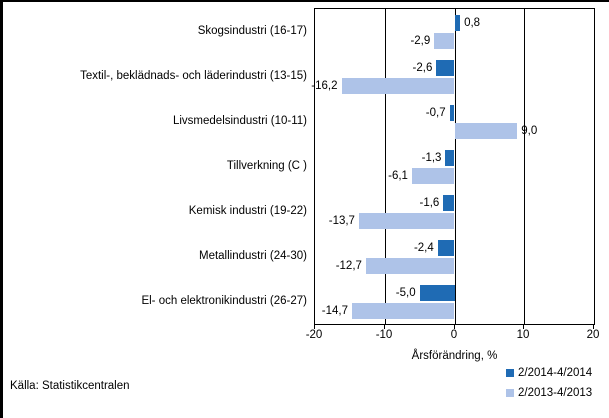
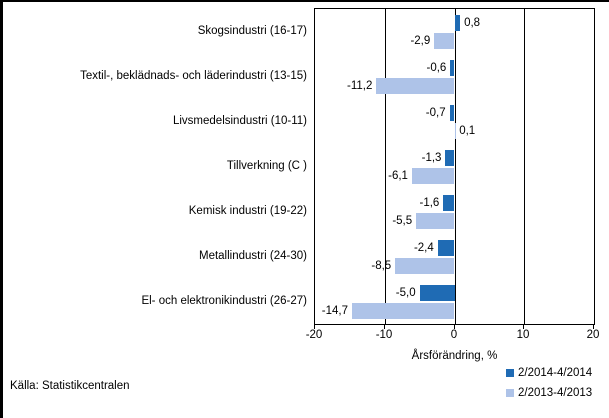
2/2014-4/2014/Textil-, beklädnads- och läderindustri (13-15): -2,6 -> -0,6
2/2013-4/2013/Textil-, beklädnads- och läderindustri (13-15): -16,2 -> -11,2
2/2013-4/2013/Livsmedelsindustri (10-11): 9,0 -> 0,1
2/2013-4/2013/Kemisk industri (19-22): -13,7 -> -5,5
2/2013-4/2013/Metallindustri (24-30): -12,7 -> -8,5
